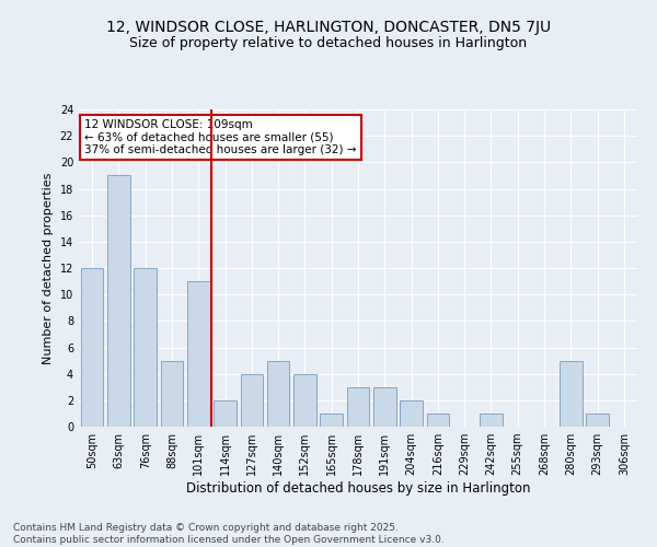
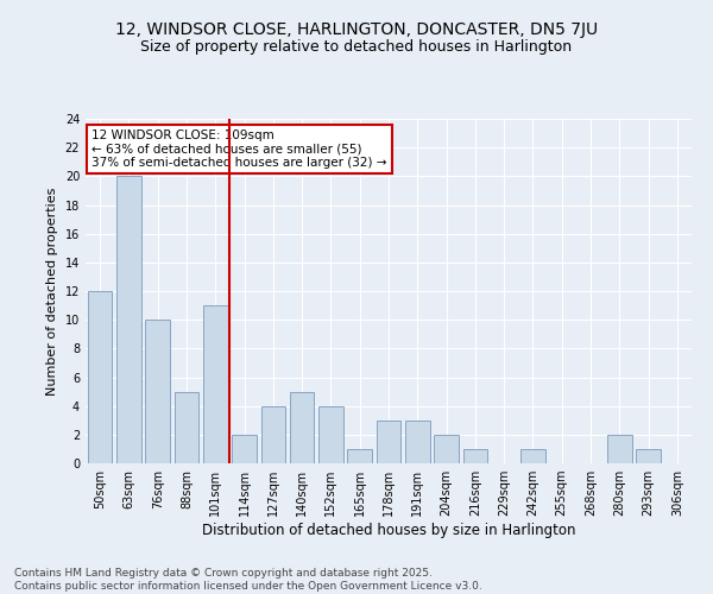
63sqm: 19 -> 20
76sqm: 12 -> 10
280sqm: 5 -> 2
